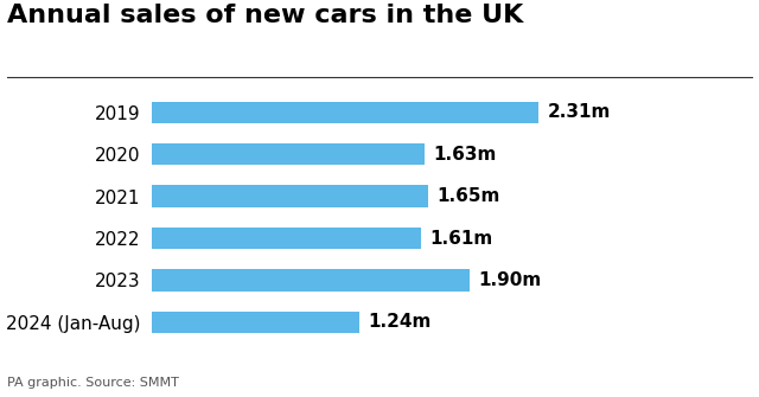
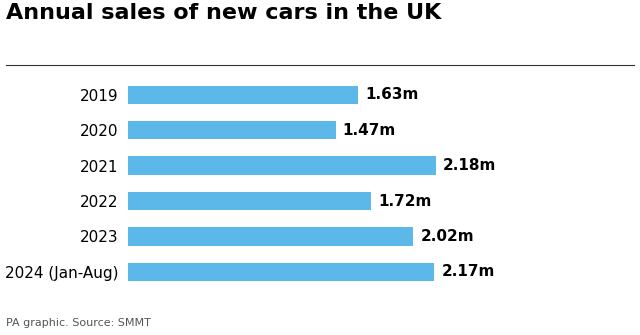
2019: 2.31m -> 1.63m
2020: 1.63m -> 1.47m
2021: 1.65m -> 2.18m
2022: 1.61m -> 1.72m
2023: 1.90m -> 2.02m
2024 (Jan-Aug): 1.24m -> 2.17m
